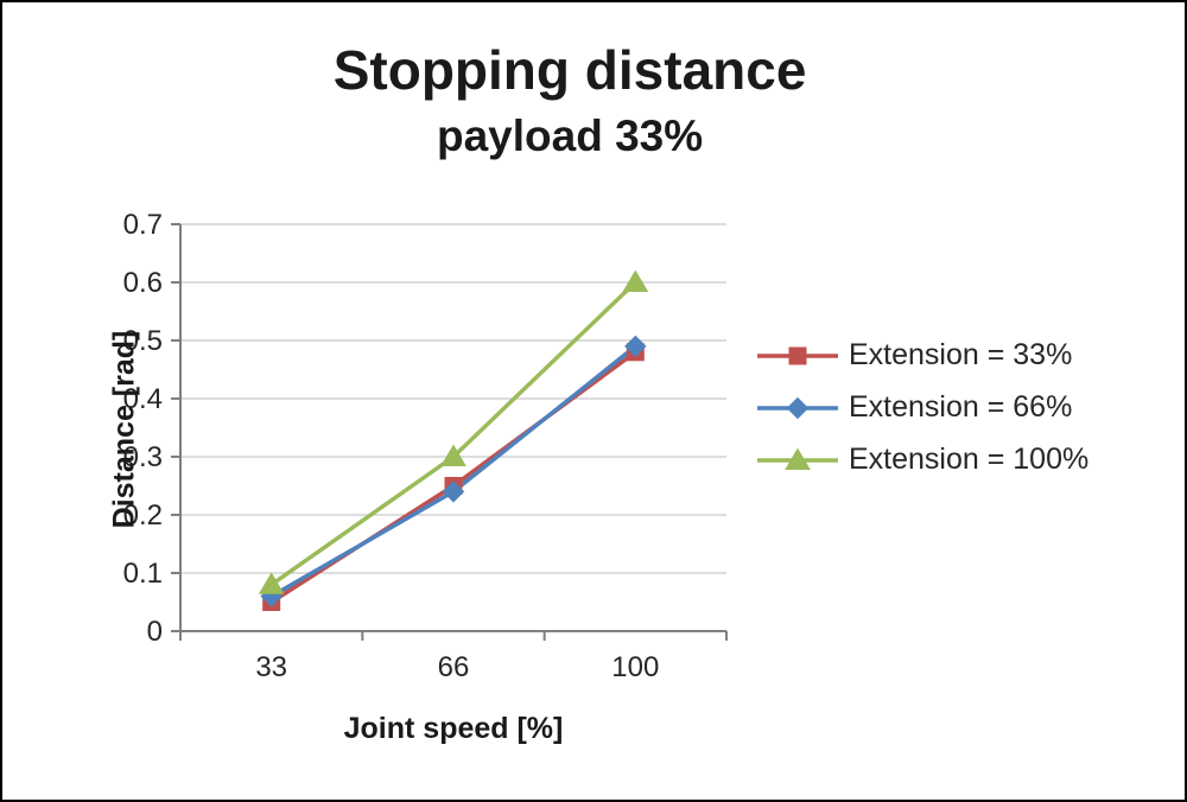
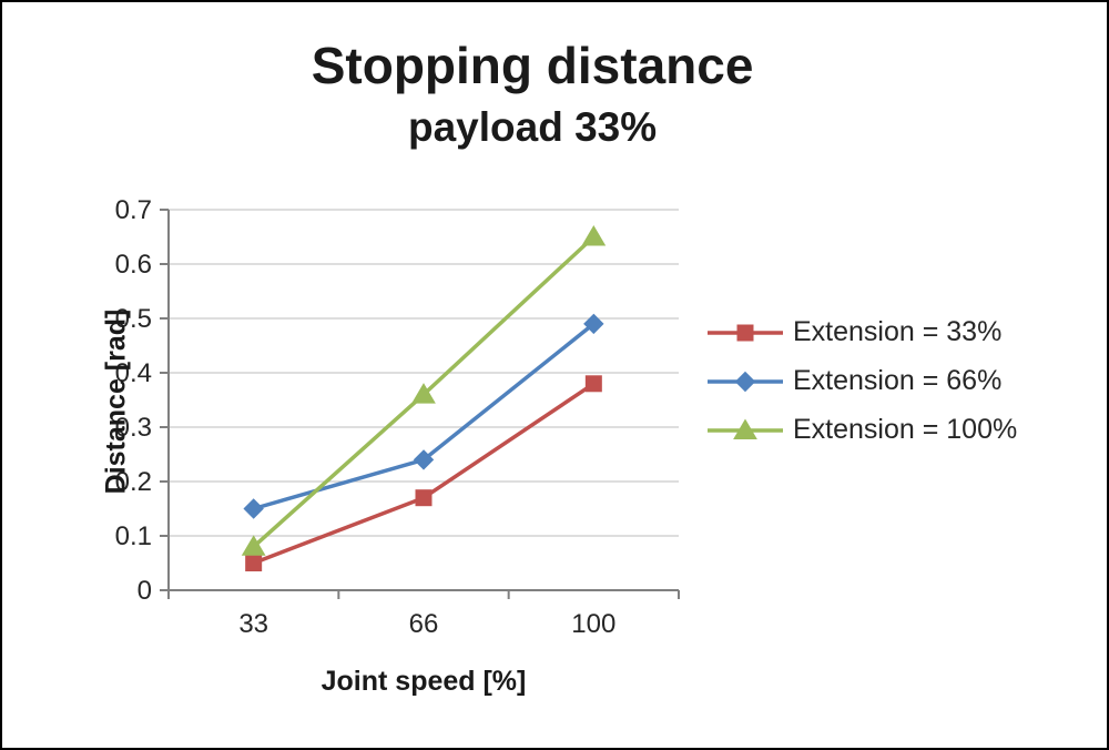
Extension = 66%/33: 0.06 -> 0.15
Extension = 33%/66: 0.25 -> 0.17
Extension = 100%/66: 0.30 -> 0.36
Extension = 33%/100: 0.48 -> 0.38
Extension = 100%/100: 0.60 -> 0.65
